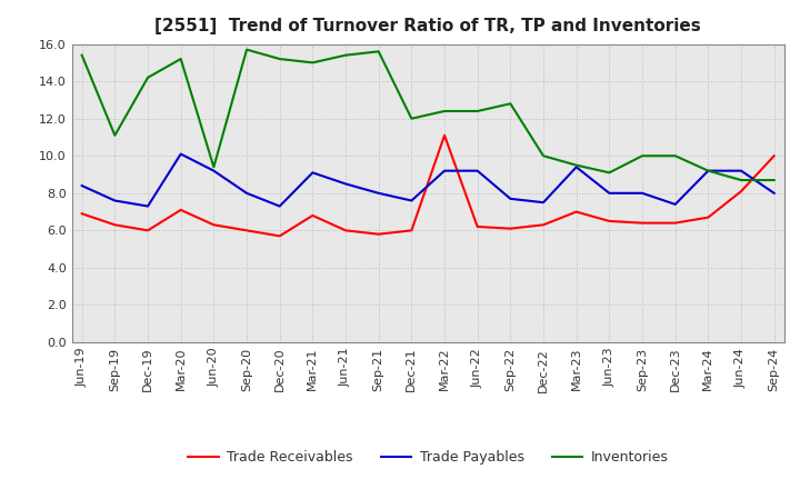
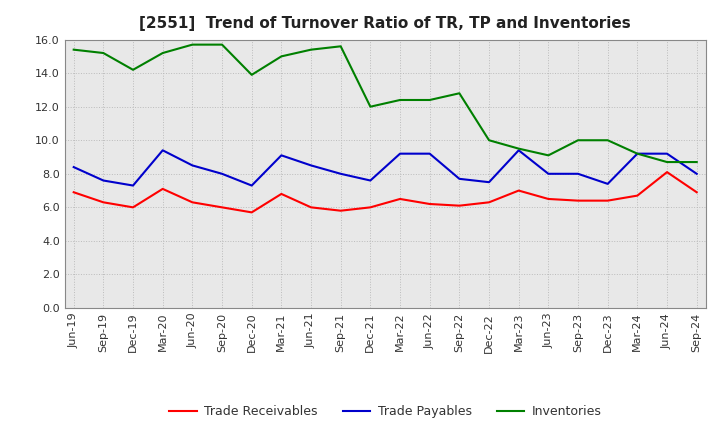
Inventories/Sep-19: 11.1 -> 15.2
Trade Payables/Mar-20: 10.1 -> 9.4
Trade Payables/Jun-20: 9.2 -> 8.5
Inventories/Jun-20: 9.4 -> 15.7
Inventories/Dec-20: 15.2 -> 13.9
Trade Receivables/Mar-22: 11.1 -> 6.5
Trade Receivables/Sep-24: 10.0 -> 6.9
